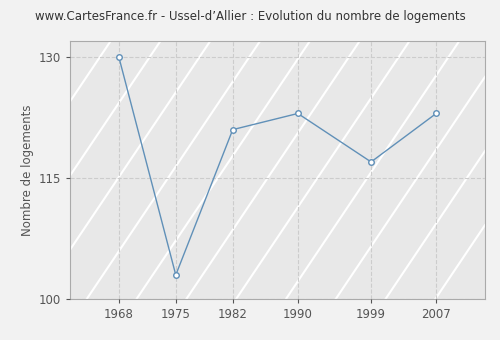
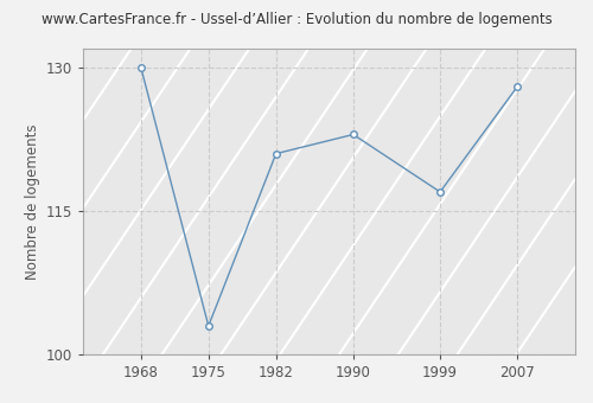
2007: 123 -> 128
